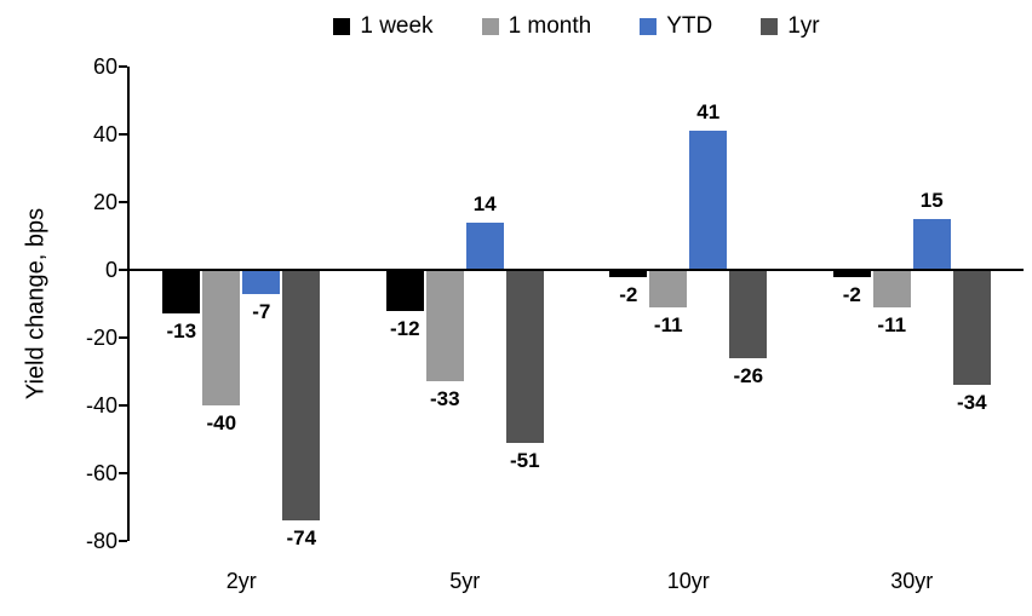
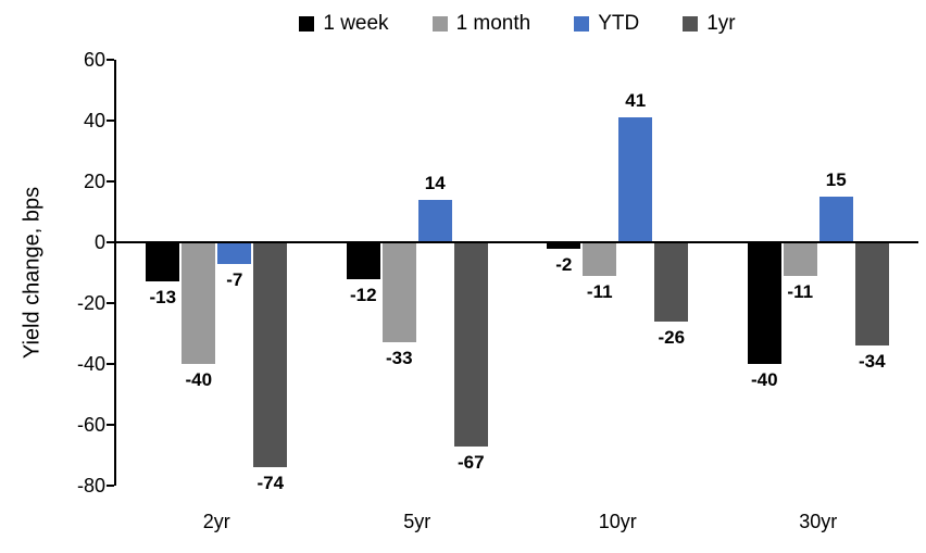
1yr/5yr: -51 -> -67
1 week/30yr: -2 -> -40
